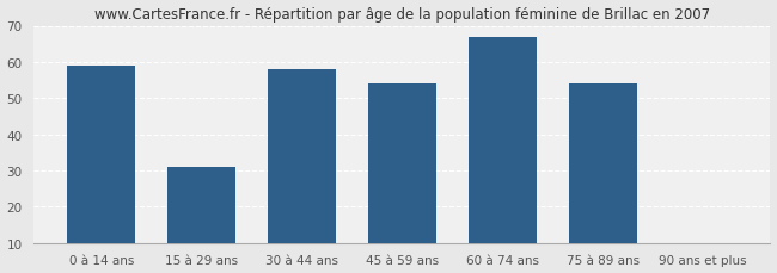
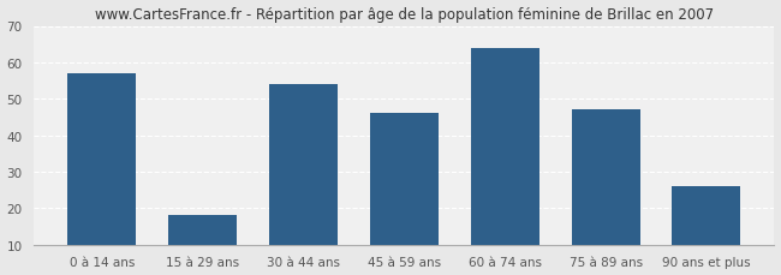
0 à 14 ans: 59 -> 57
15 à 29 ans: 31 -> 18
30 à 44 ans: 58 -> 54
45 à 59 ans: 54 -> 46
60 à 74 ans: 67 -> 64
75 à 89 ans: 54 -> 47
90 ans et plus: 10 -> 26
